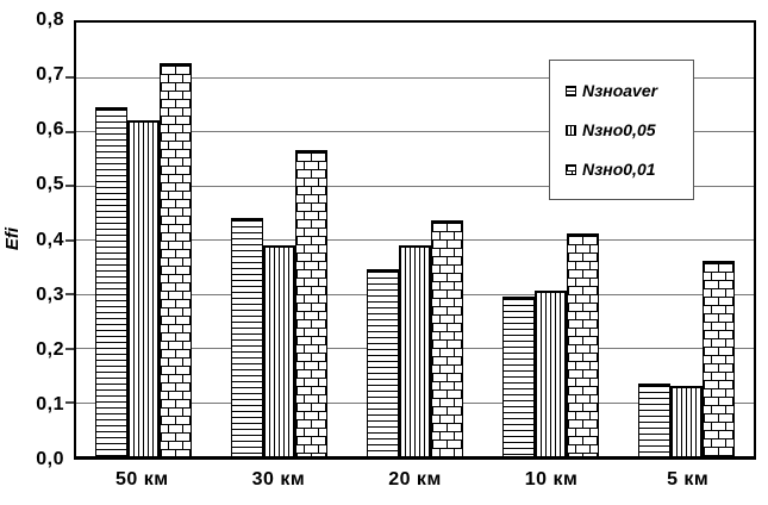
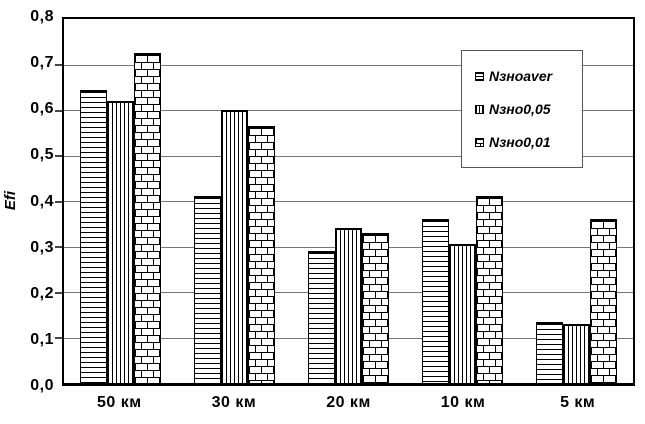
Nзноaver/30 км: 0,44 -> 0,41
Nзно0,05/30 км: 0,39 -> 0,60
Nзноaver/20 км: 0,34 -> 0,29
Nзно0,05/20 км: 0,39 -> 0,34
Nзно0,01/20 км: 0,43 -> 0,33
Nзноaver/10 км: 0,29 -> 0,36
